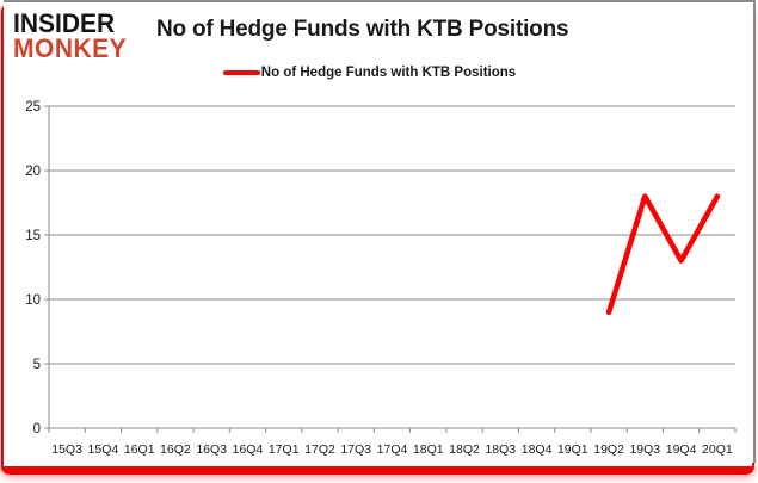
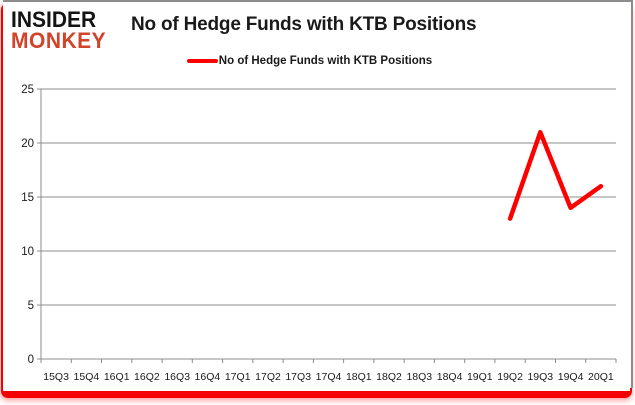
19Q2: 9 -> 13
19Q3: 18 -> 21
19Q4: 13 -> 14
20Q1: 18 -> 16
